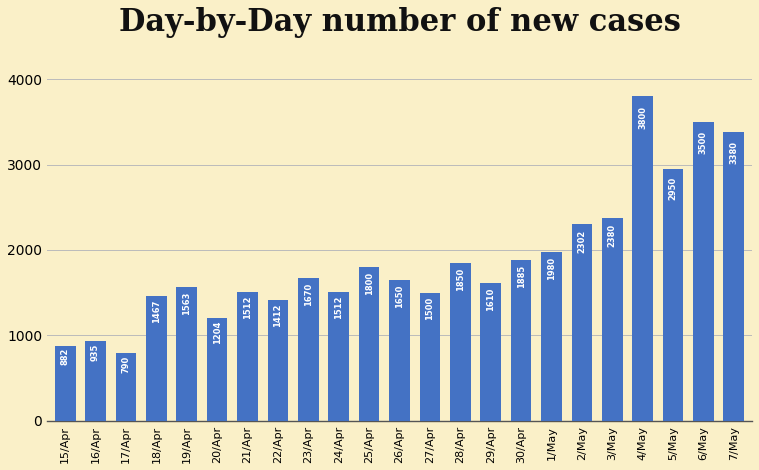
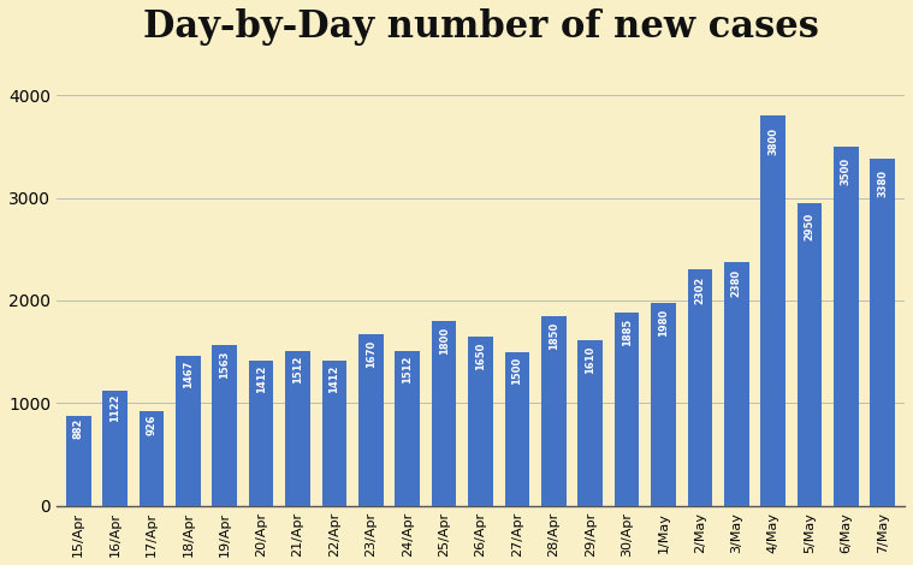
16/Apr: 935 -> 1122
17/Apr: 790 -> 926
20/Apr: 1204 -> 1412
